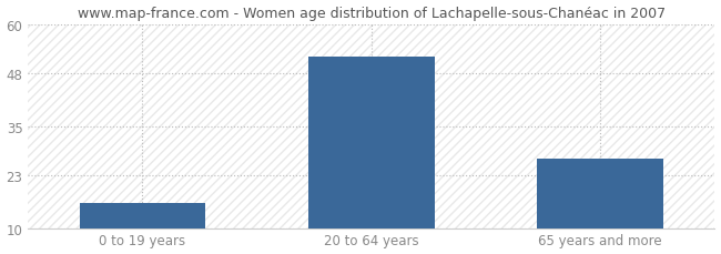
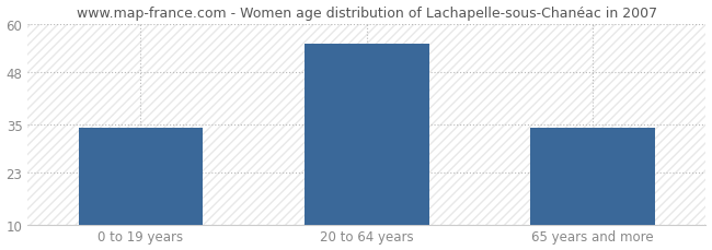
0 to 19 years: 16 -> 34
20 to 64 years: 52 -> 55
65 years and more: 27 -> 34
